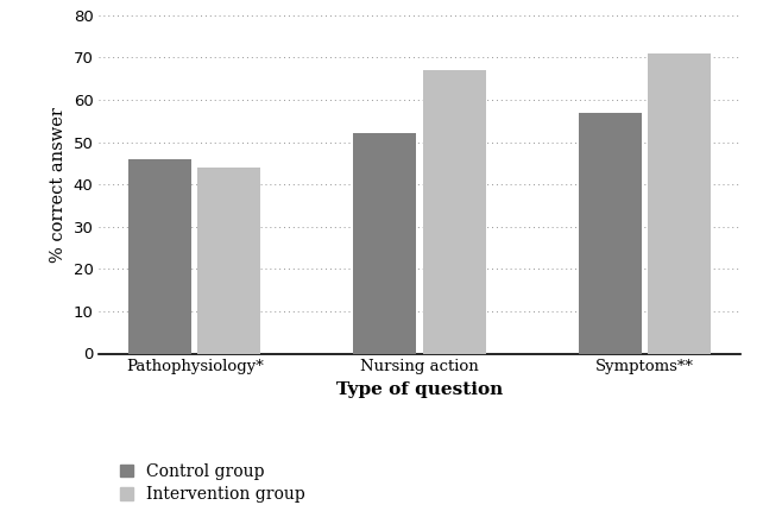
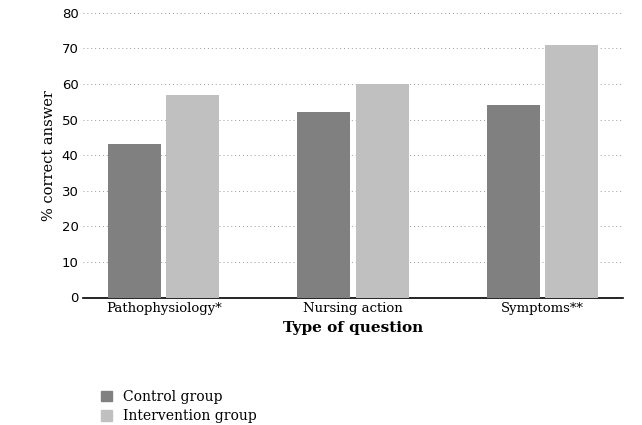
Control group/Pathophysiology*: 46 -> 43
Intervention group/Pathophysiology*: 44 -> 57
Intervention group/Nursing action: 67 -> 60
Control group/Symptoms**: 57 -> 54
